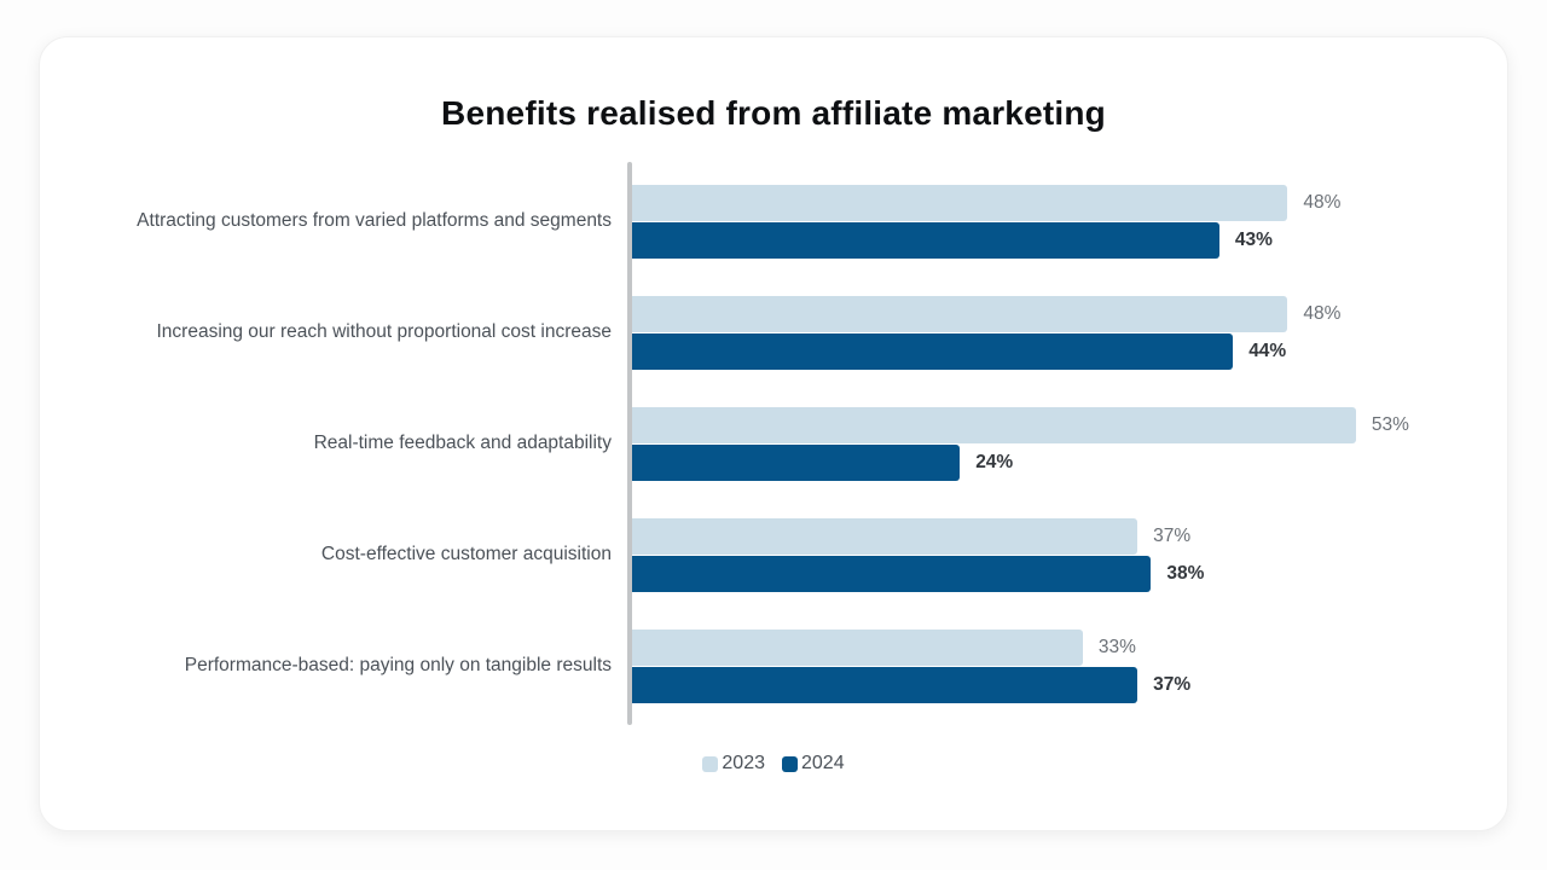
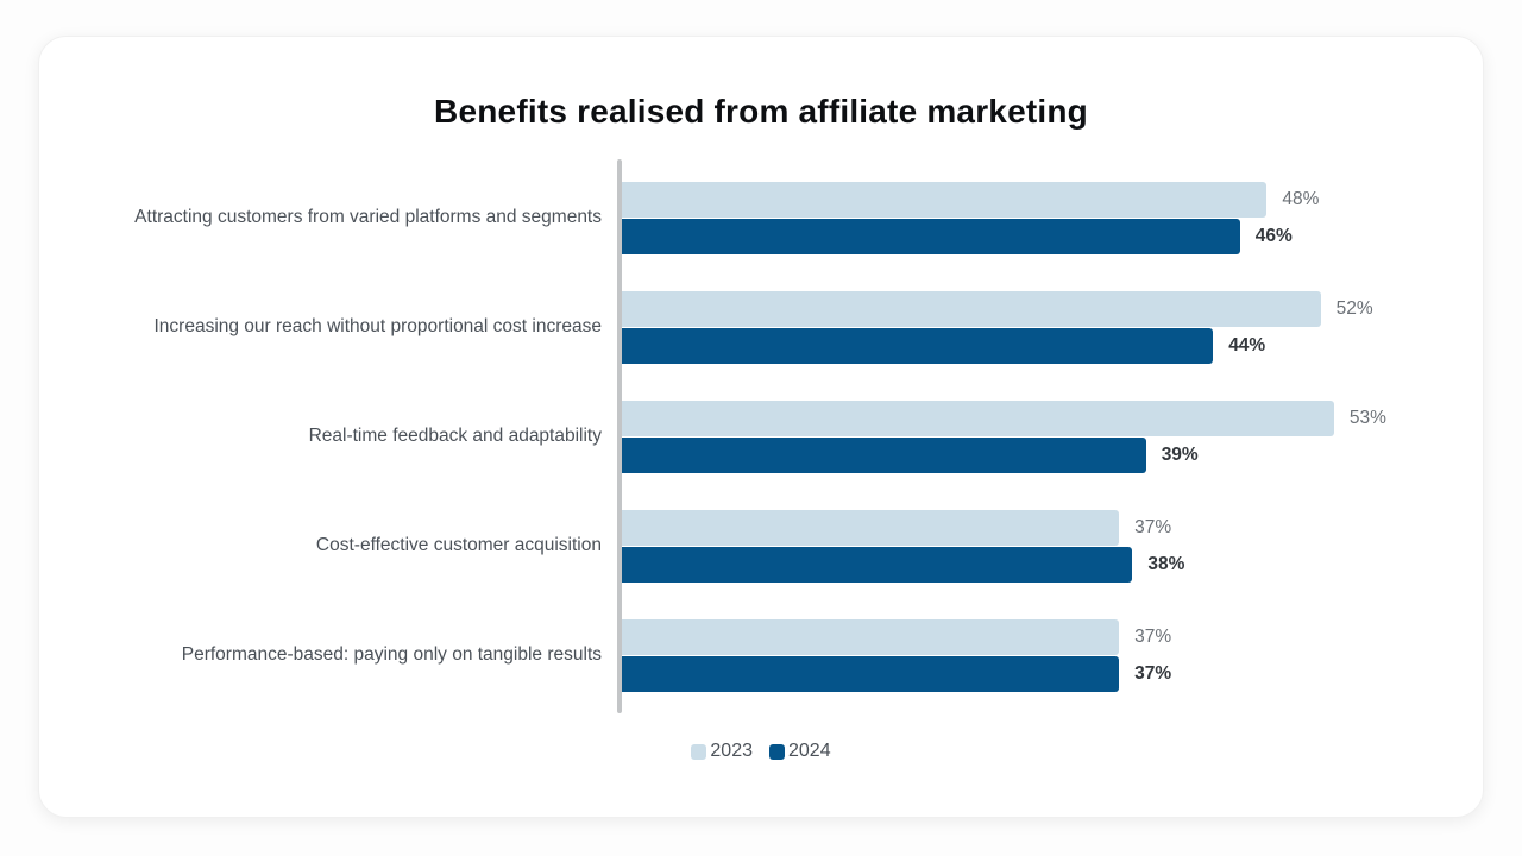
2024/Attracting customers from varied platforms and segments: 43% -> 46%
2023/Increasing our reach without proportional cost increase: 48% -> 52%
2024/Real-time feedback and adaptability: 24% -> 39%
2023/Performance-based: paying only on tangible results: 33% -> 37%
